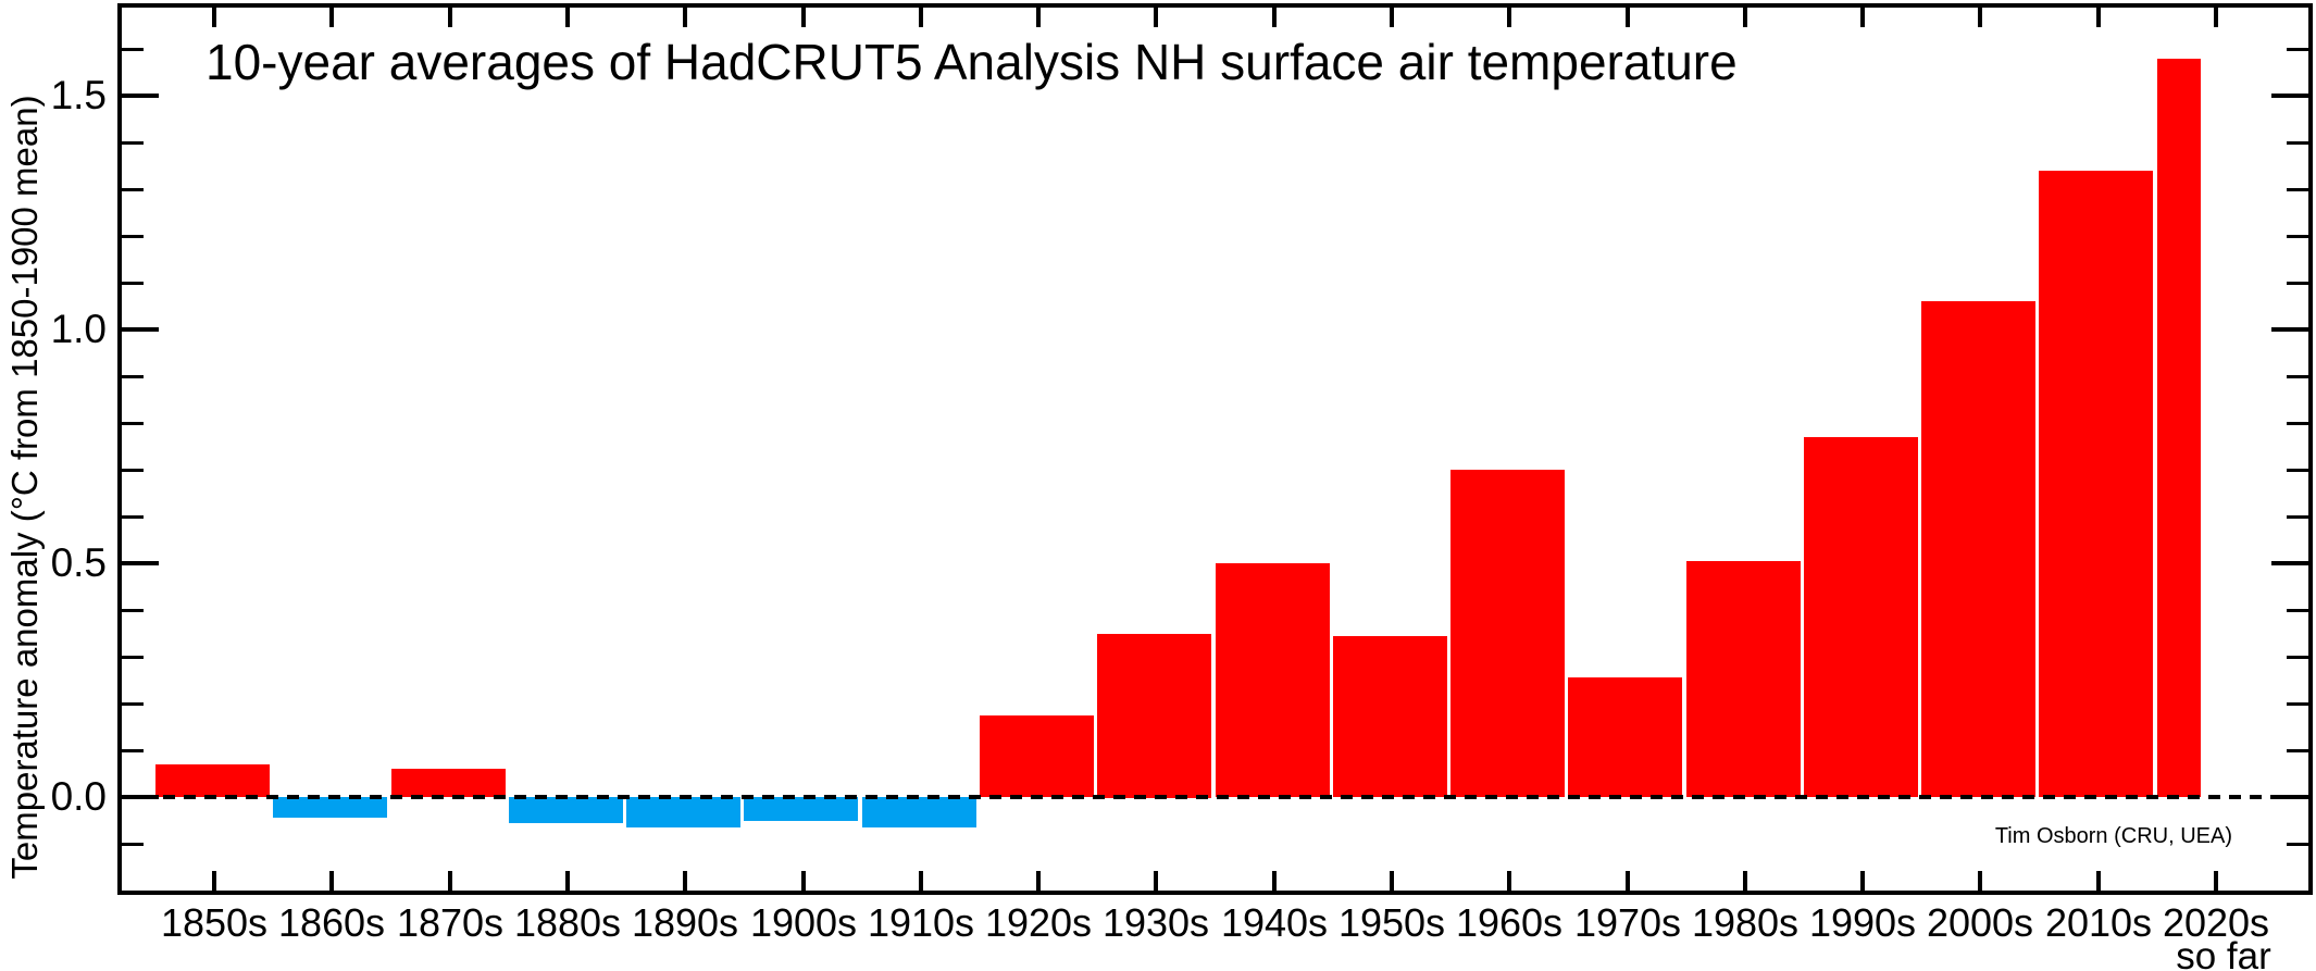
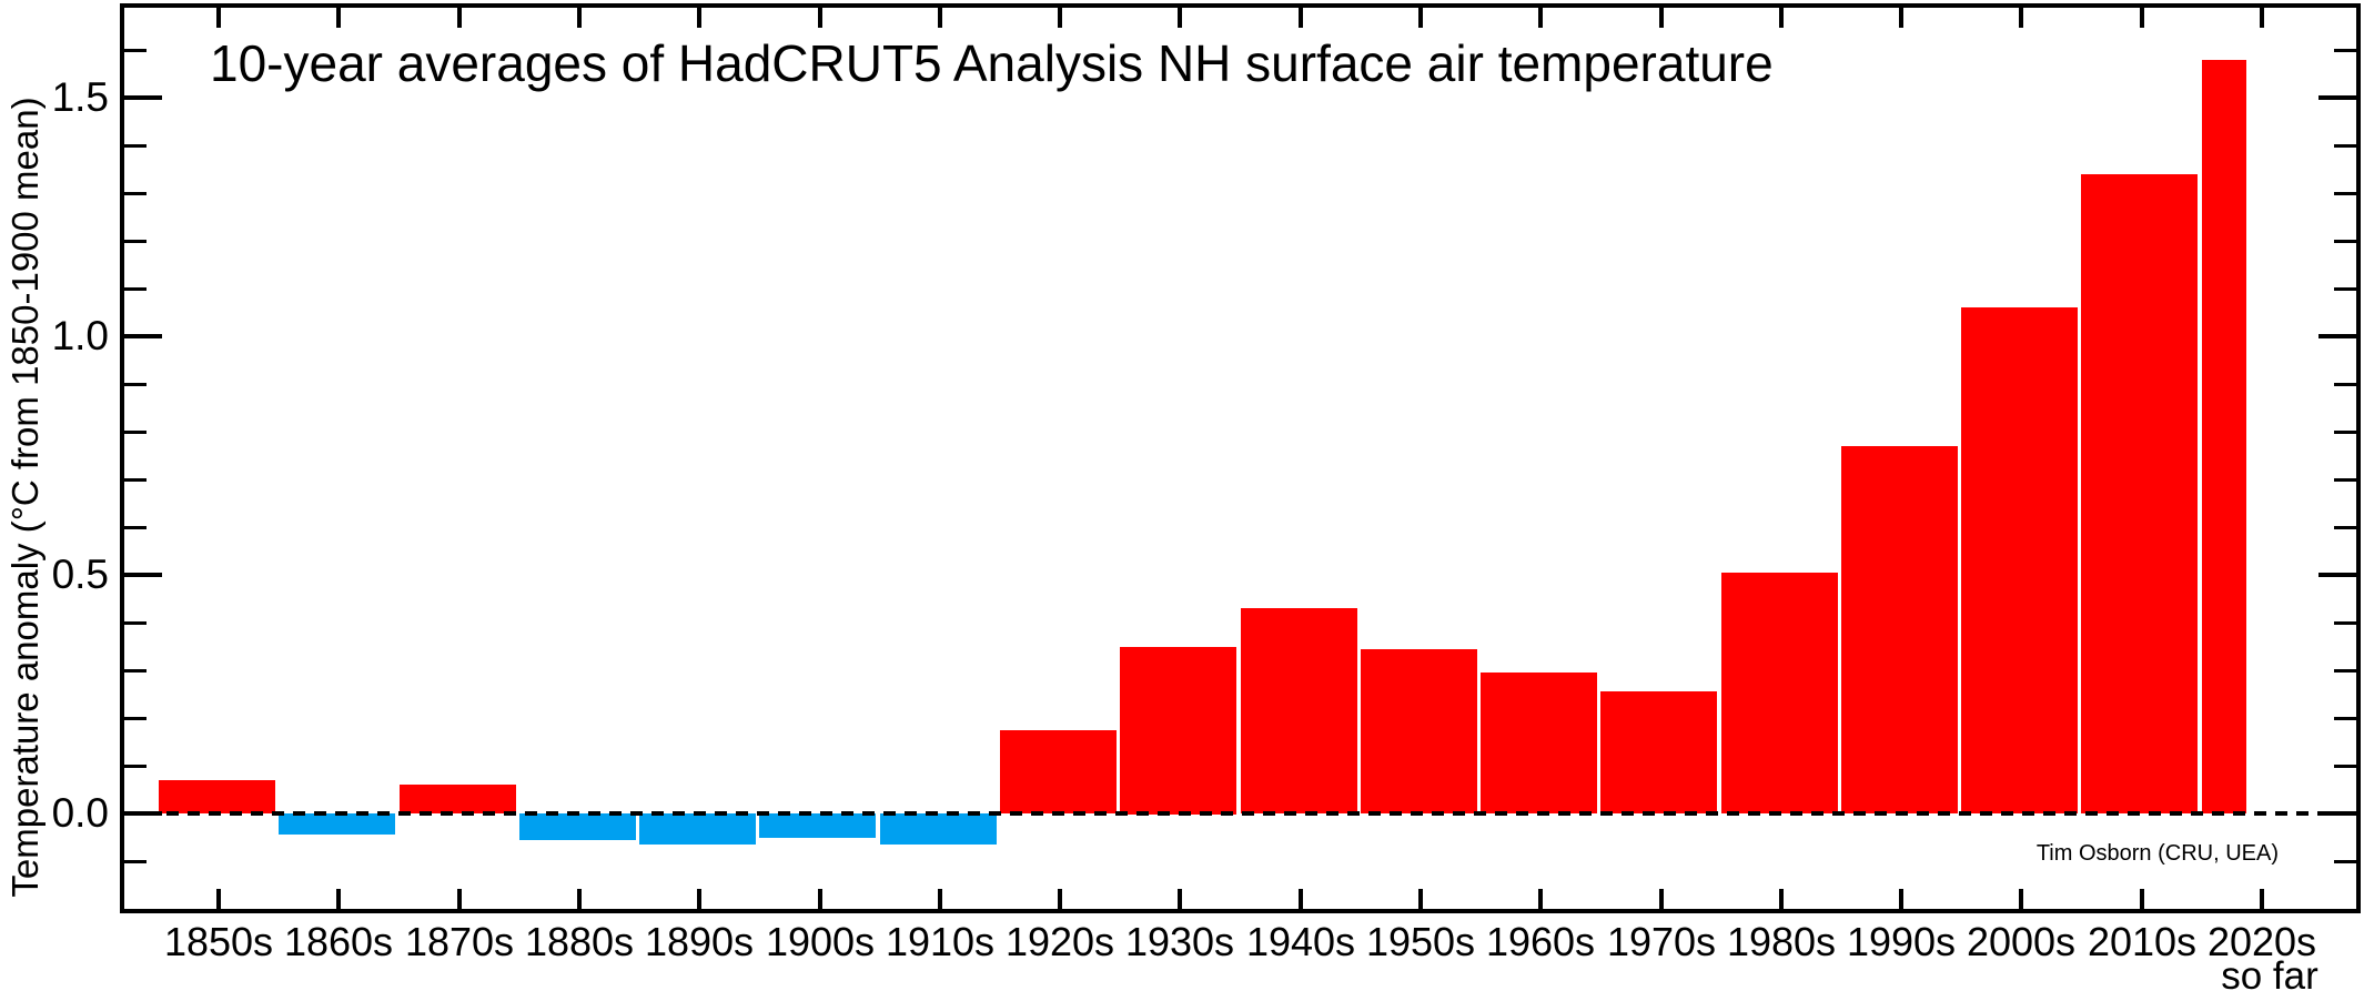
1940s: 0.50 -> 0.43
1960s: 0.70 -> 0.29
